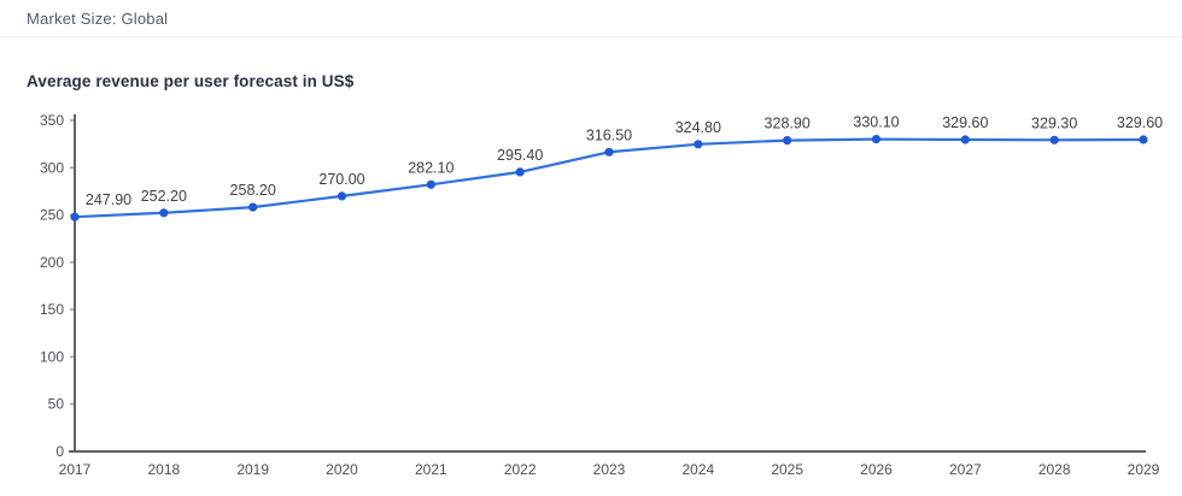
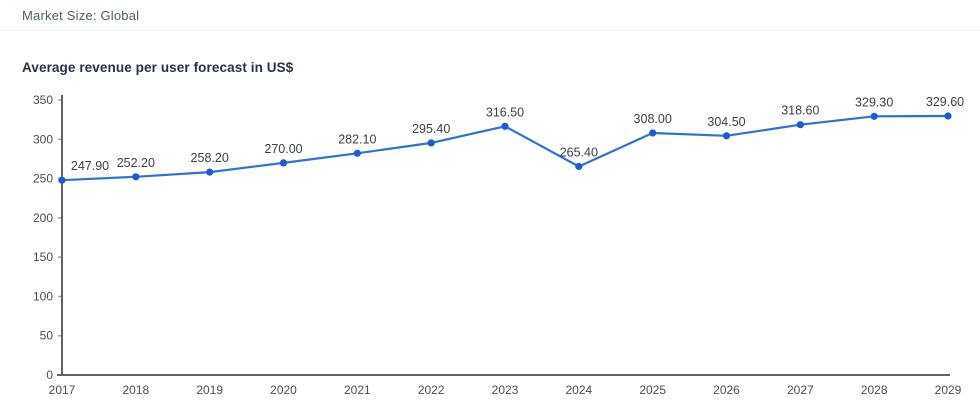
2024: 324.80 -> 265.40
2025: 328.90 -> 308.00
2026: 330.10 -> 304.50
2027: 329.60 -> 318.60
